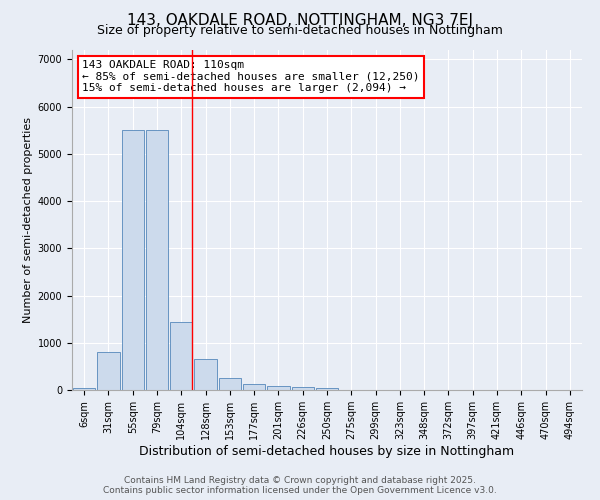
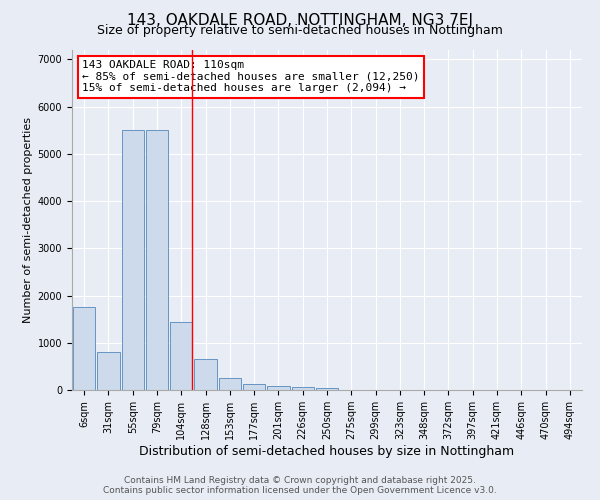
6sqm: 50 -> 1750
